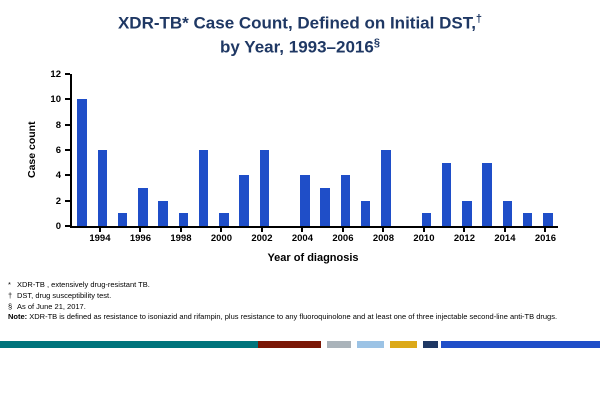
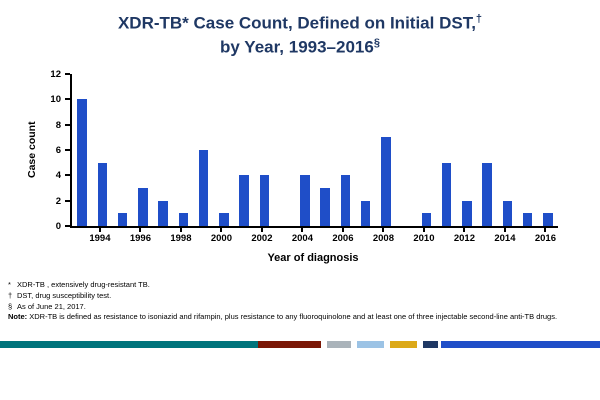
1994: 6 -> 5
2002: 6 -> 4
2008: 6 -> 7
